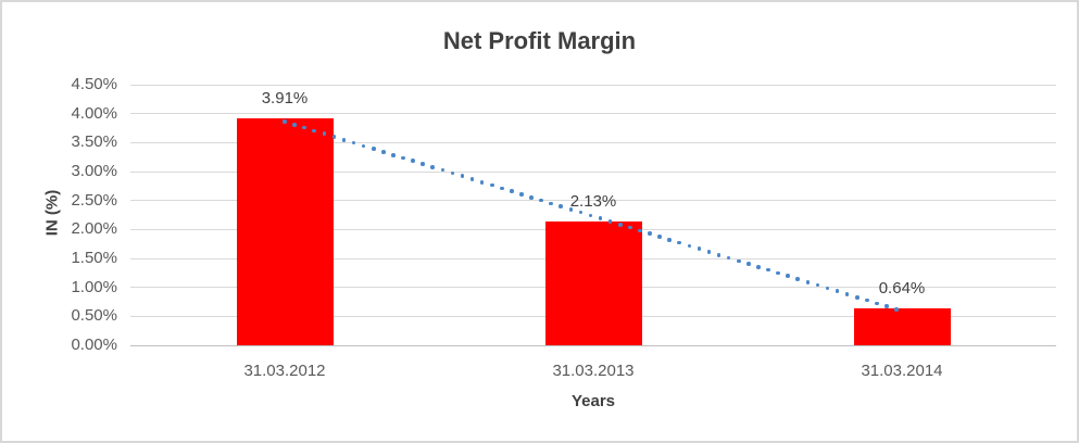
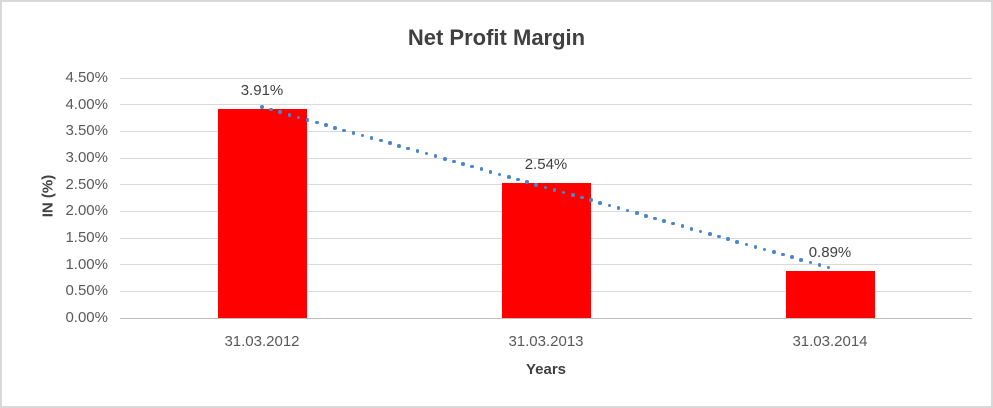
31.03.2013: 2.13% -> 2.54%
31.03.2014: 0.64% -> 0.89%
